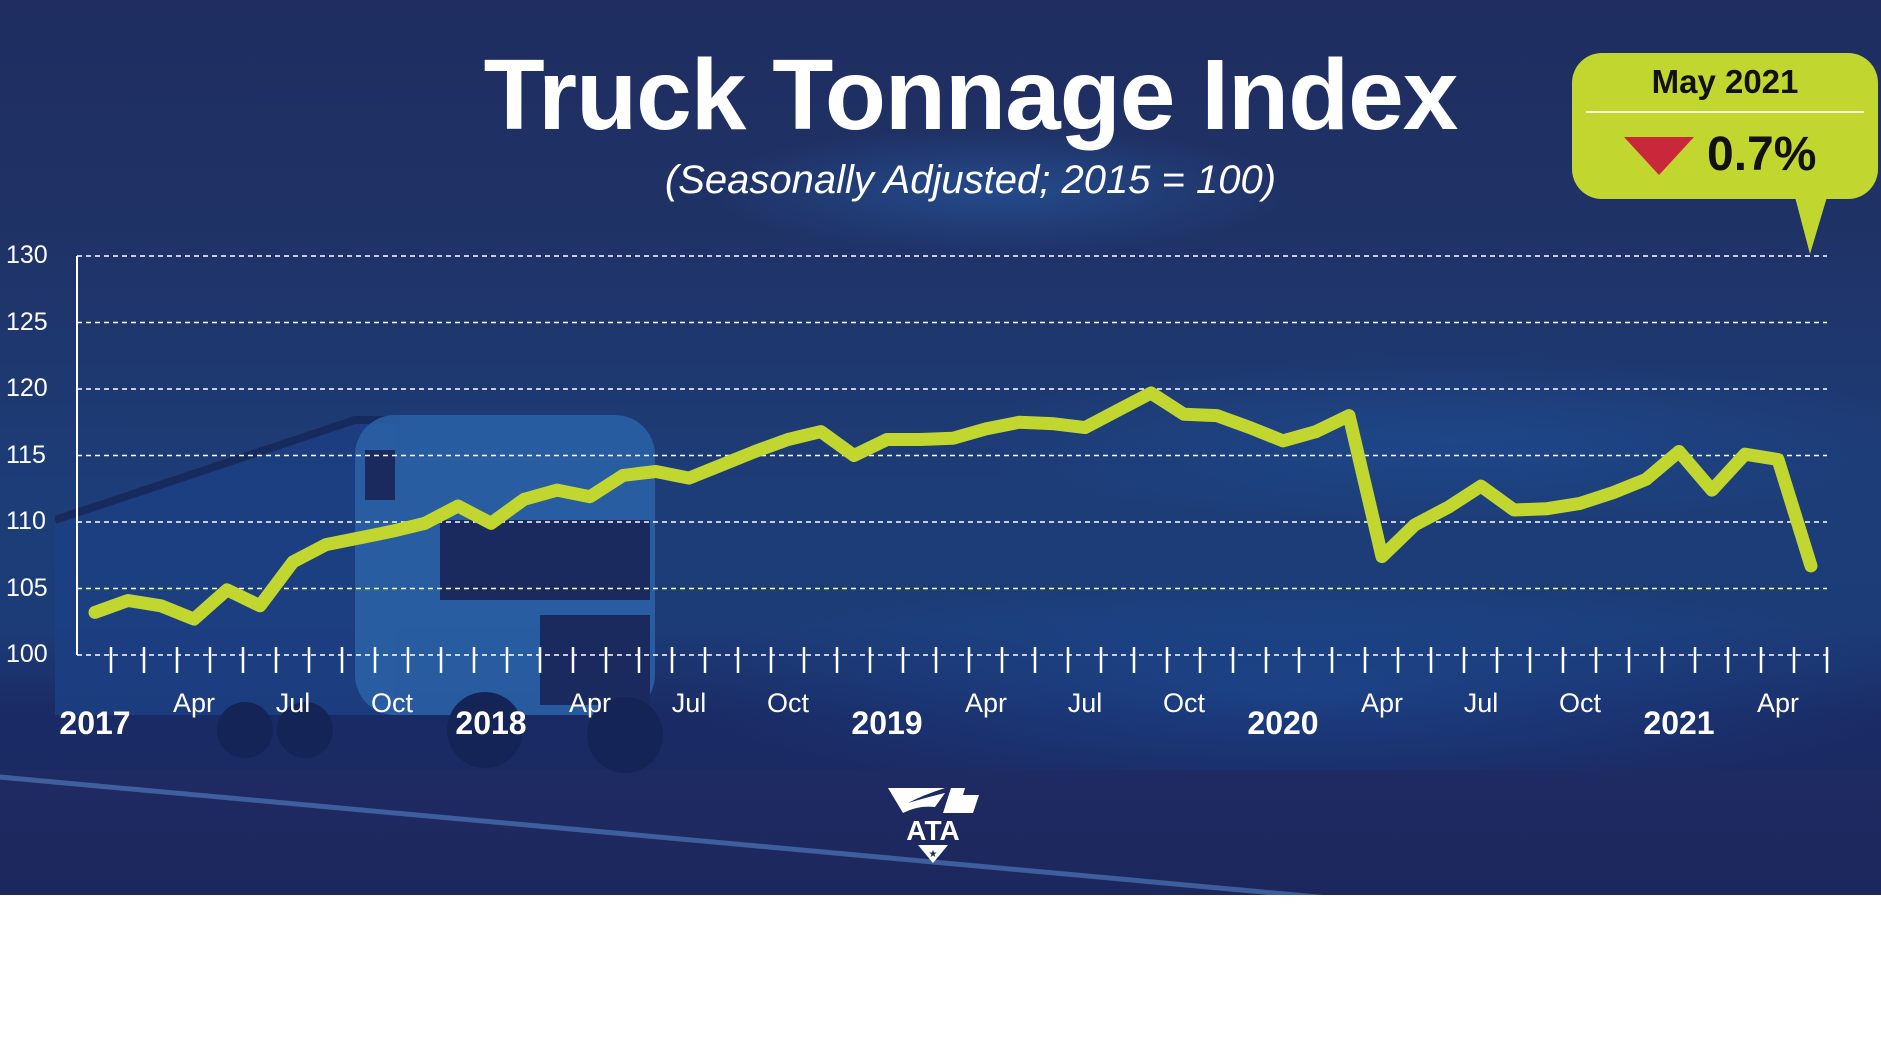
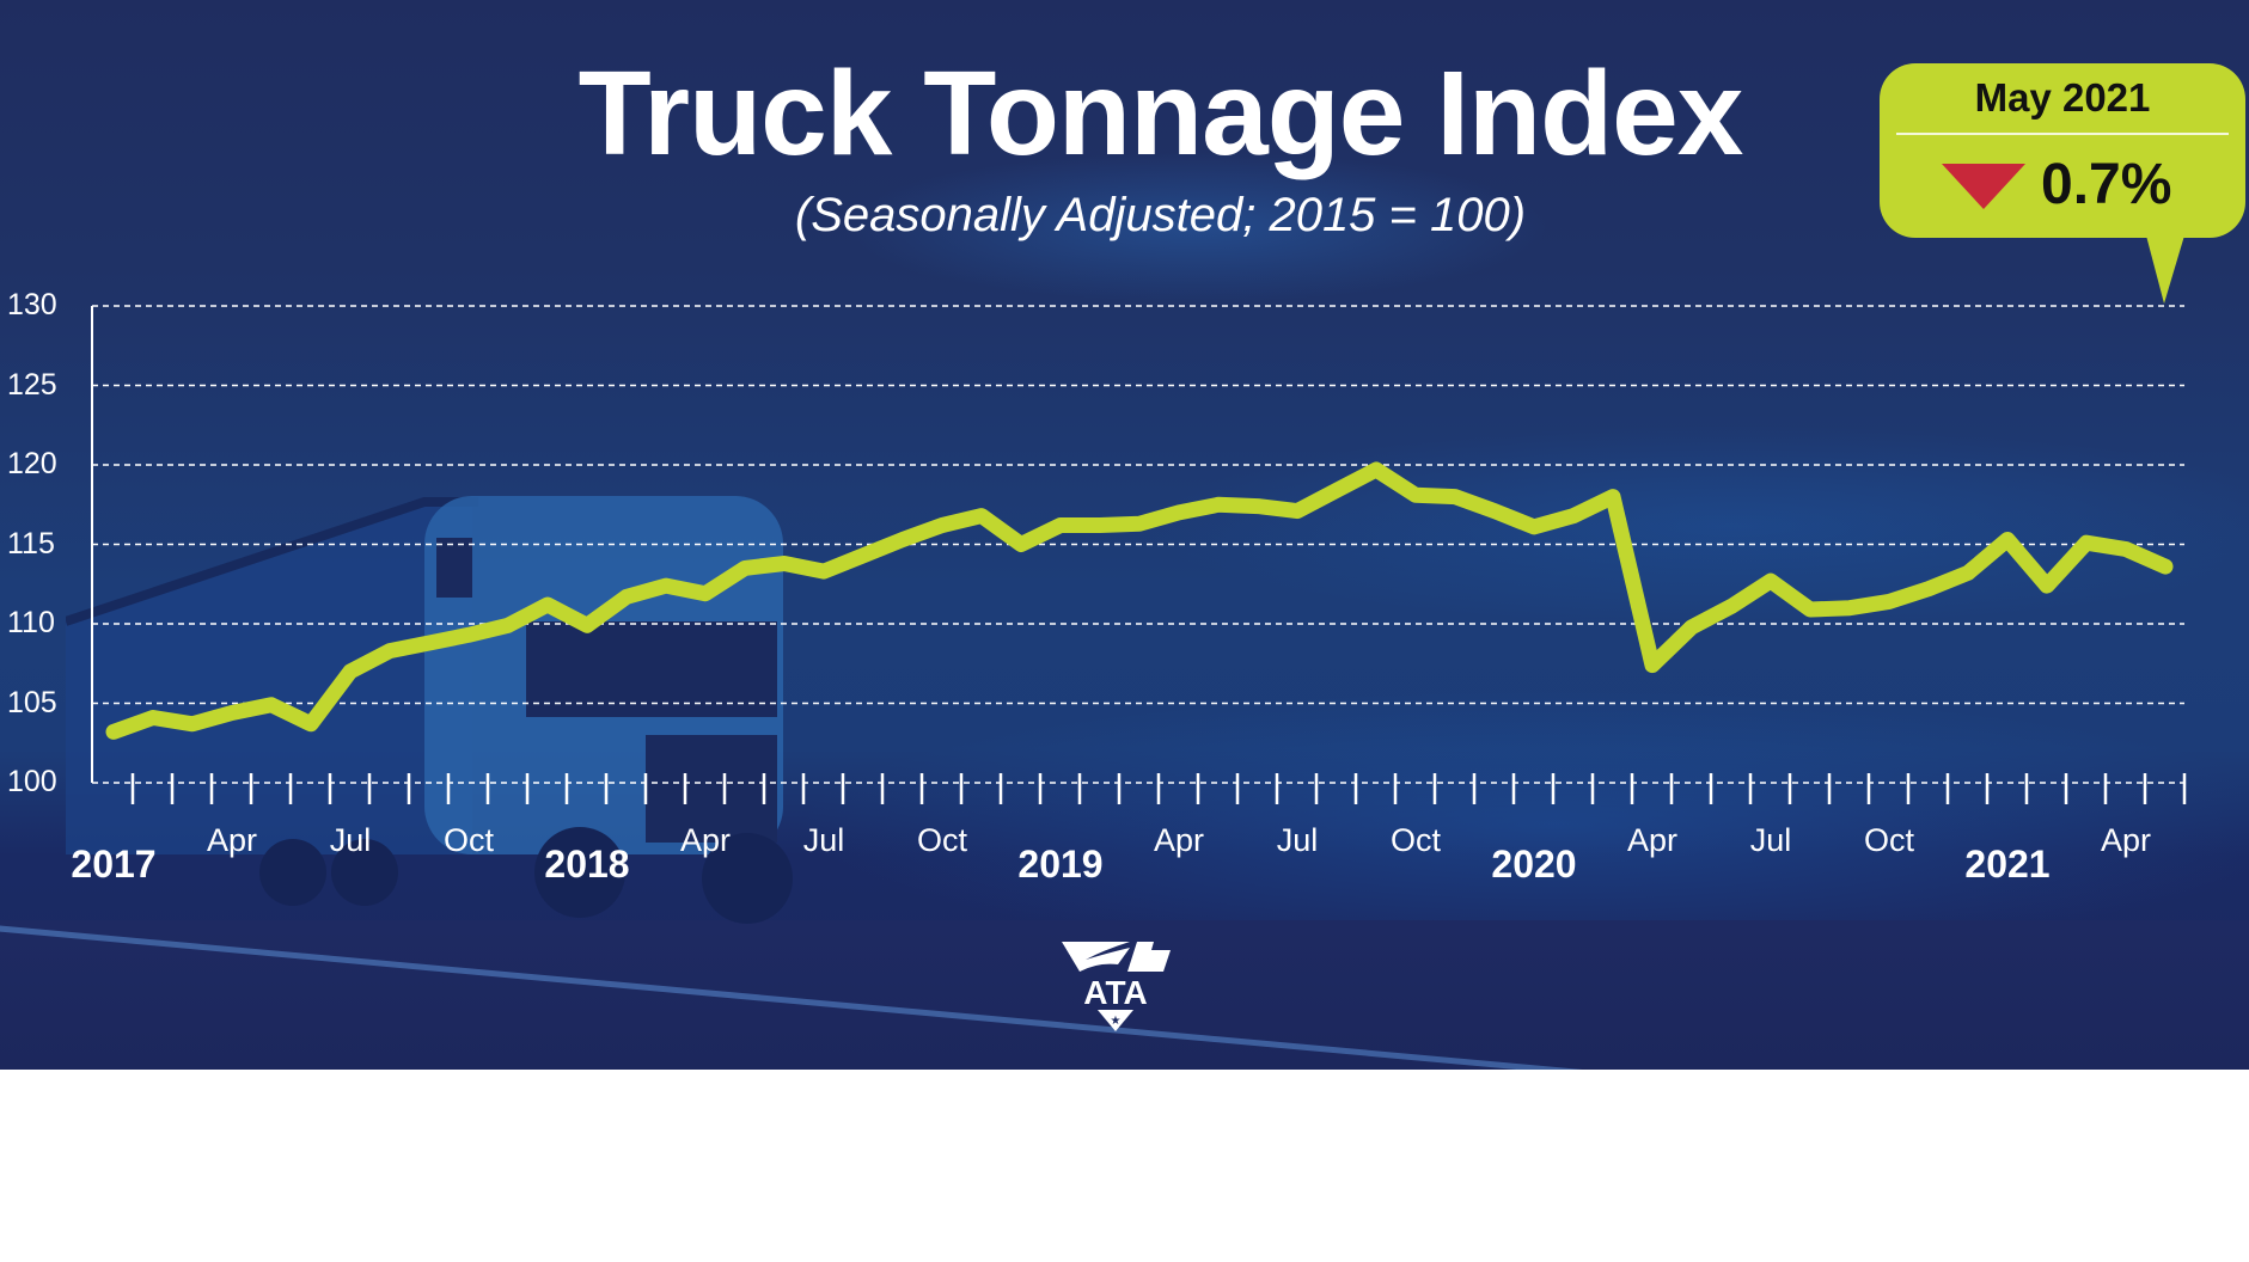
Apr 2017: 102.7 -> 104.4
May 2021: 106.7 -> 113.6
